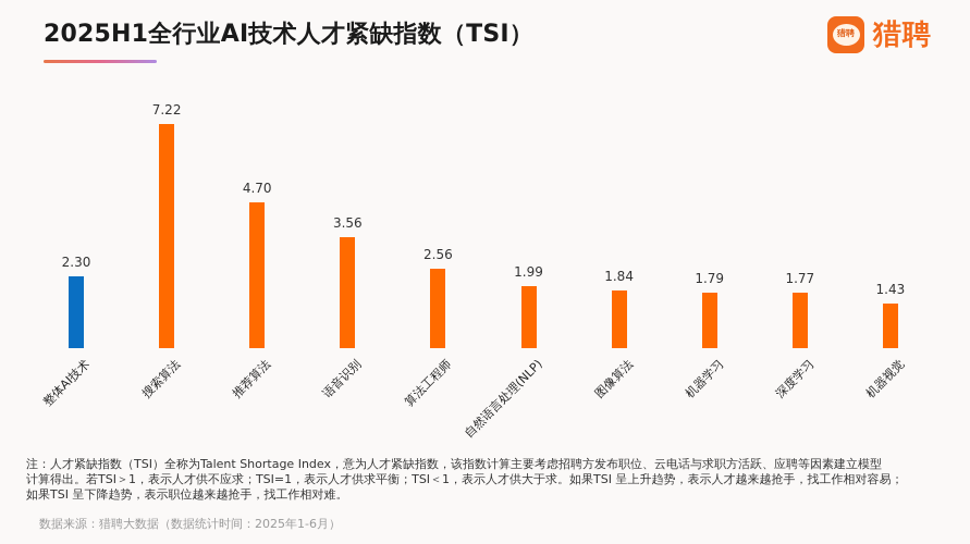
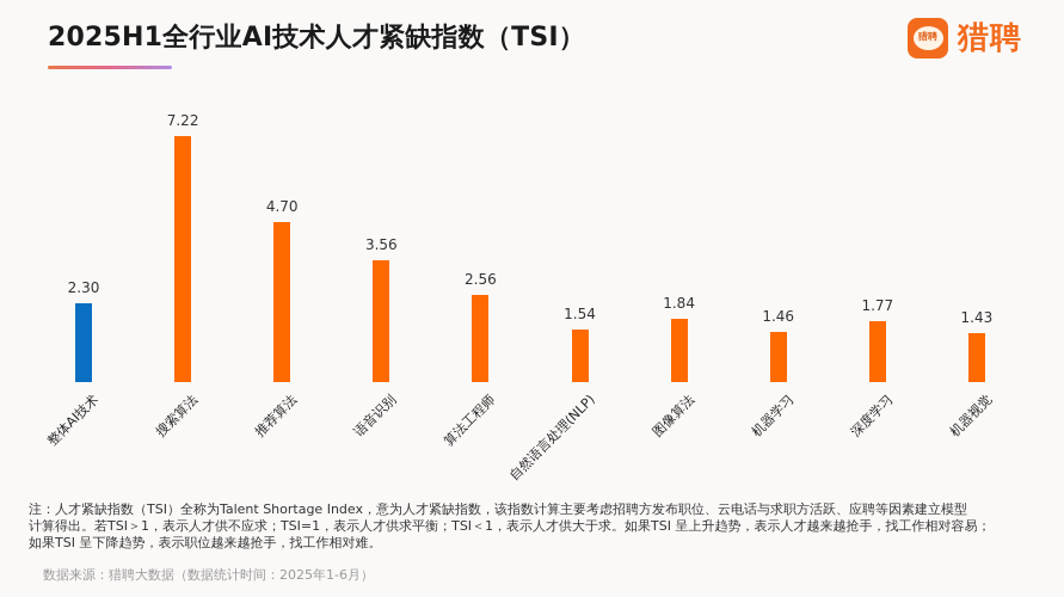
自然语言处理(NLP): 1.99 -> 1.54
机器学习: 1.79 -> 1.46
